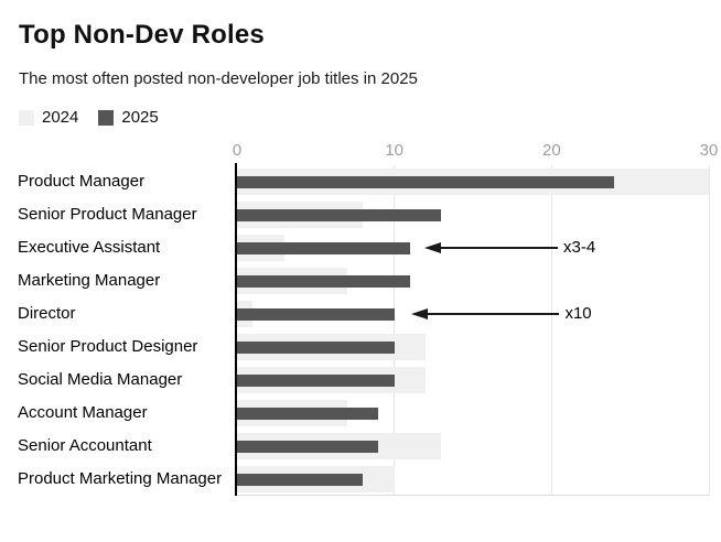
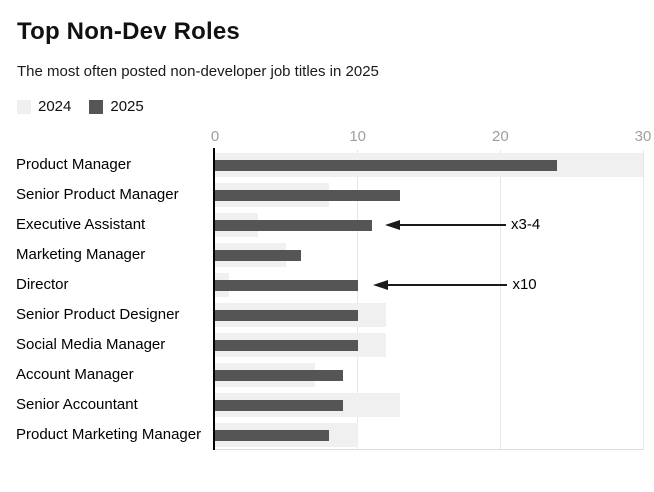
2024/Marketing Manager: 7 -> 5
2025/Marketing Manager: 11 -> 6
